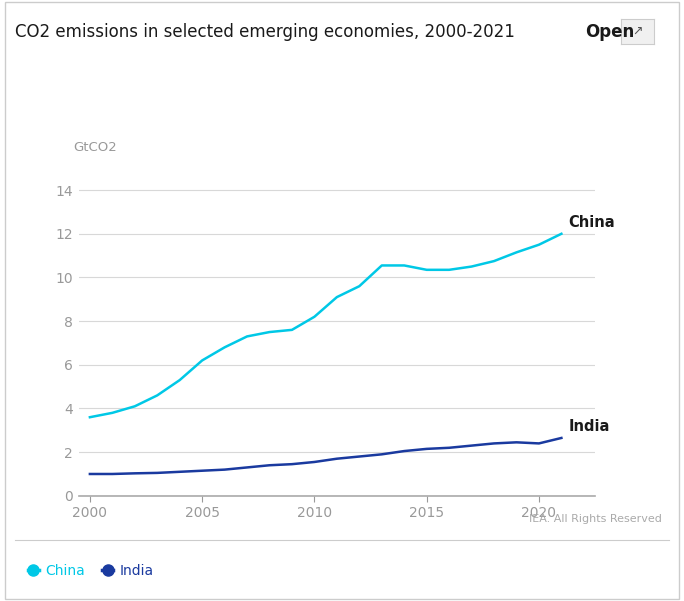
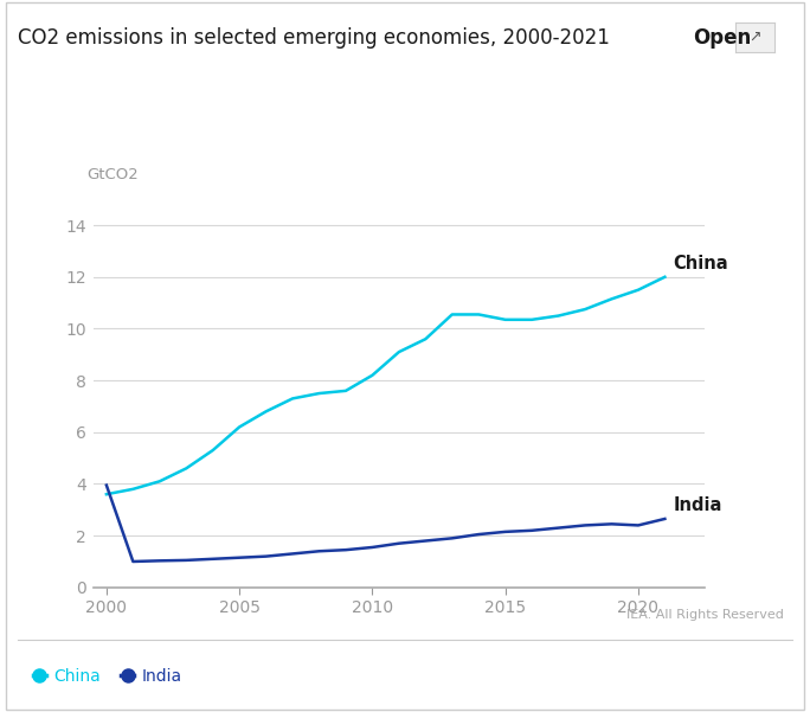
India/2000: 1.00 -> 3.95
